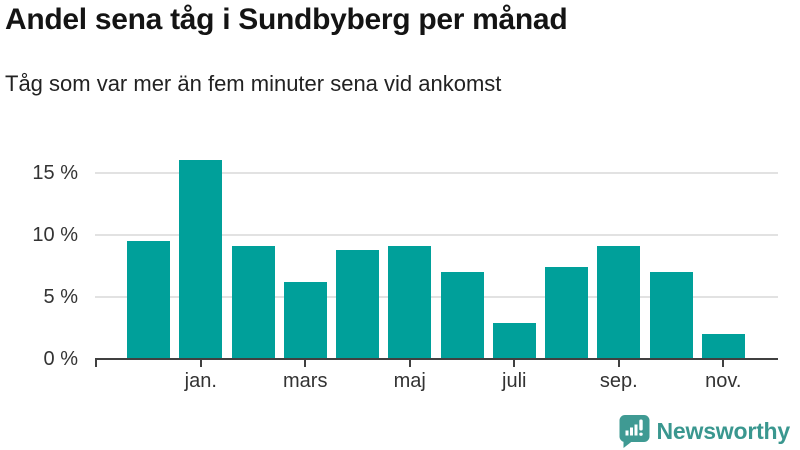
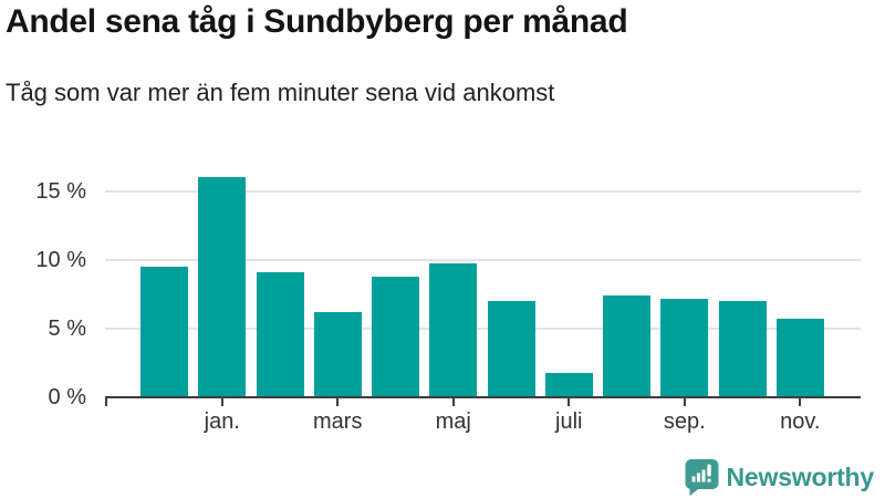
maj: 9.1% -> 9.8%
juli: 2.9% -> 1.8%
sep.: 9.1% -> 7.2%
nov.: 2.0% -> 5.7%
